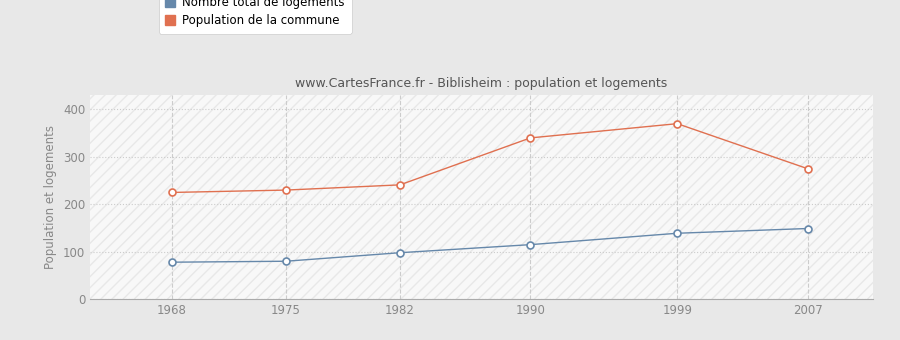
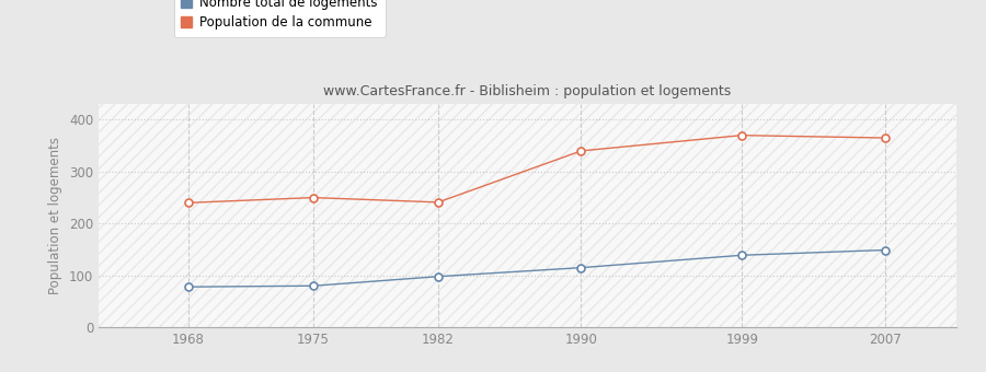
Population de la commune/1968: 225 -> 240
Population de la commune/1975: 230 -> 250
Population de la commune/2007: 275 -> 365
